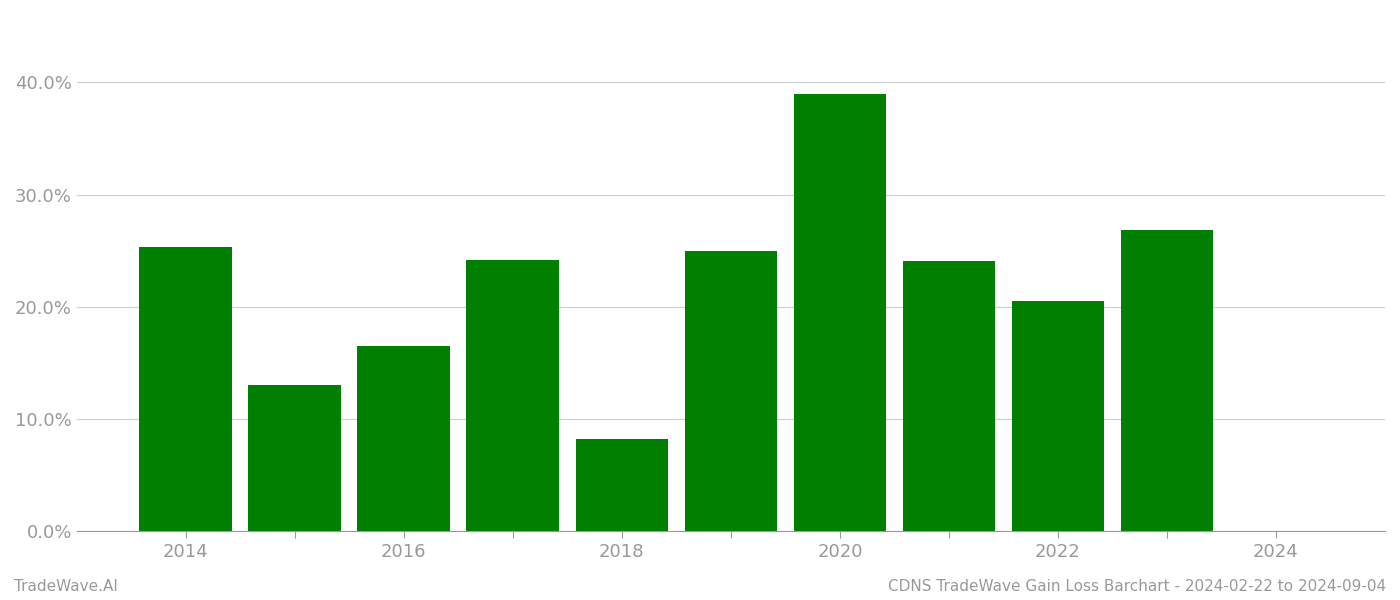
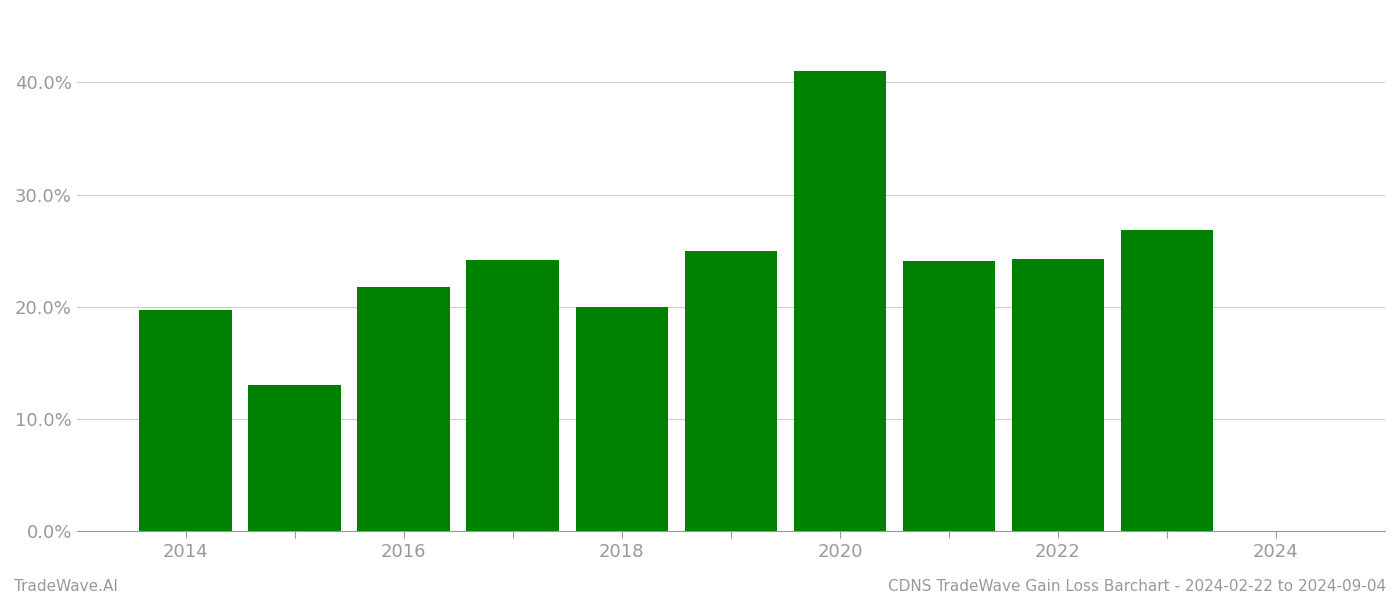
2014: 25.3% -> 19.7%
2016: 16.5% -> 21.8%
2018: 8.2% -> 20.0%
2020: 39.0% -> 41.0%
2022: 20.5% -> 24.3%
